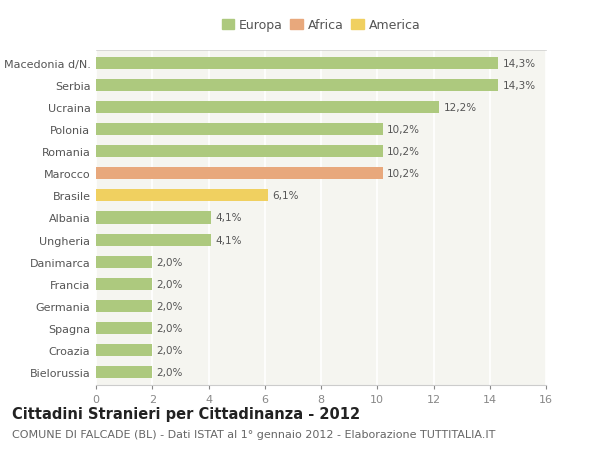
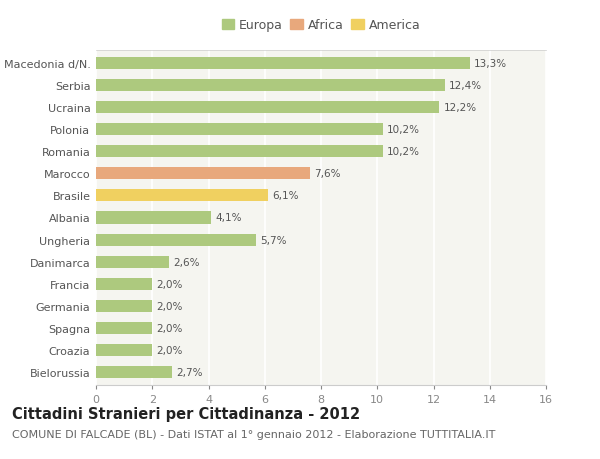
Macedonia d/N.: 14,3% -> 13,3%
Serbia: 14,3% -> 12,4%
Marocco: 10,2% -> 7,6%
Ungheria: 4,1% -> 5,7%
Danimarca: 2,0% -> 2,6%
Bielorussia: 2,0% -> 2,7%
